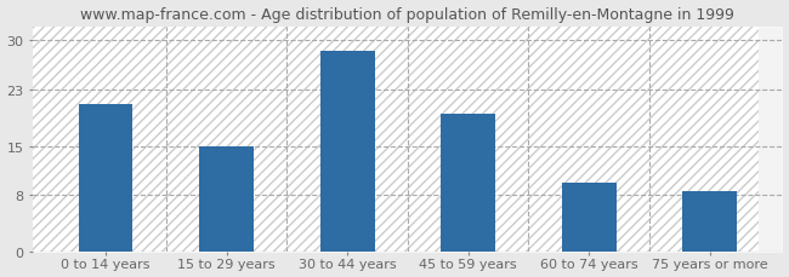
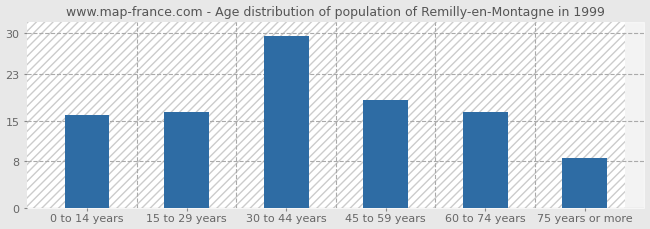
0 to 14 years: 21.0 -> 16.0
15 to 29 years: 15.0 -> 16.5
30 to 44 years: 28.4 -> 29.5
45 to 59 years: 19.6 -> 18.5
60 to 74 years: 9.8 -> 16.5
